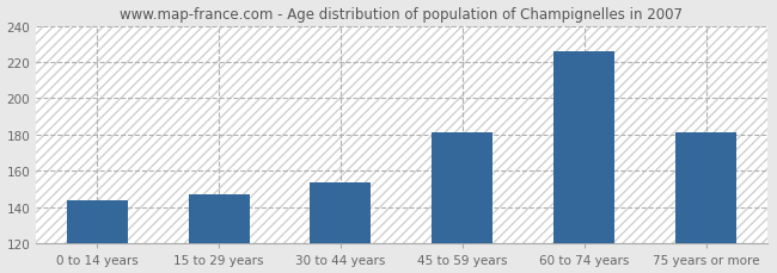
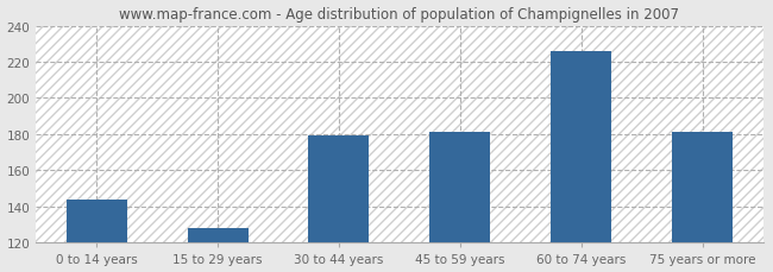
15 to 29 years: 147 -> 128
30 to 44 years: 154 -> 179
